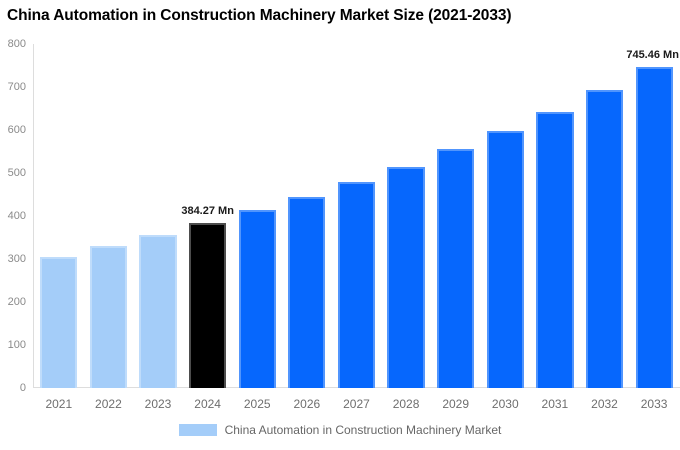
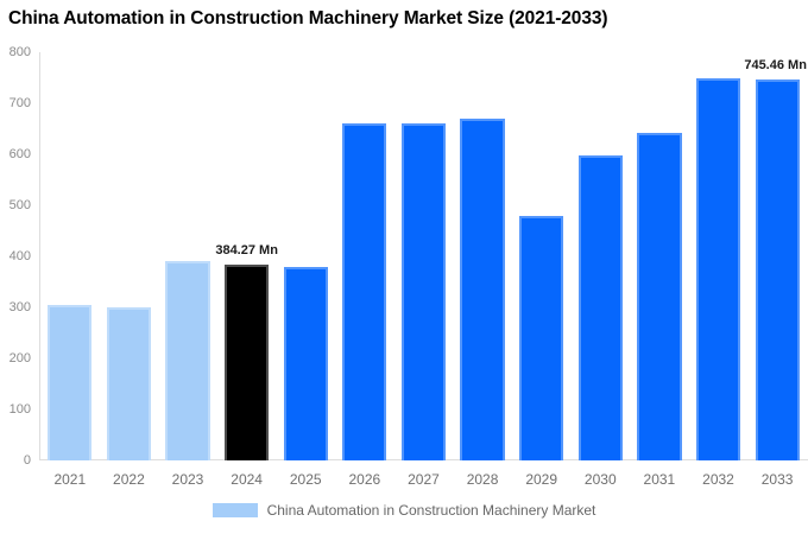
2022: 330 -> 300
2023: 360 -> 390
2025: 410 -> 380
2026: 440 -> 660
2027: 480 -> 660
2028: 520 -> 670
2029: 560 -> 480
2032: 690 -> 750
